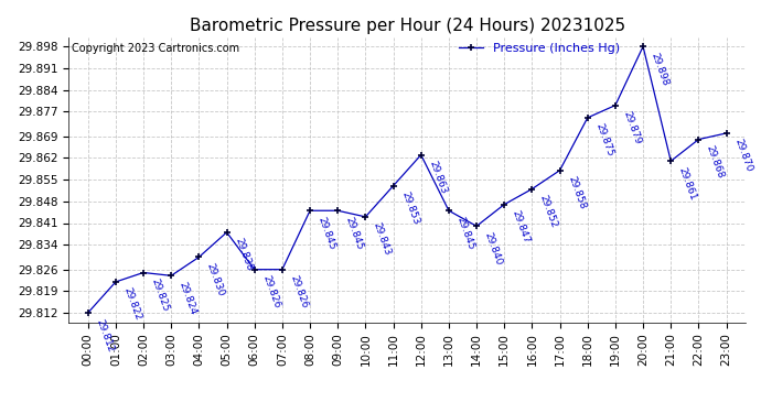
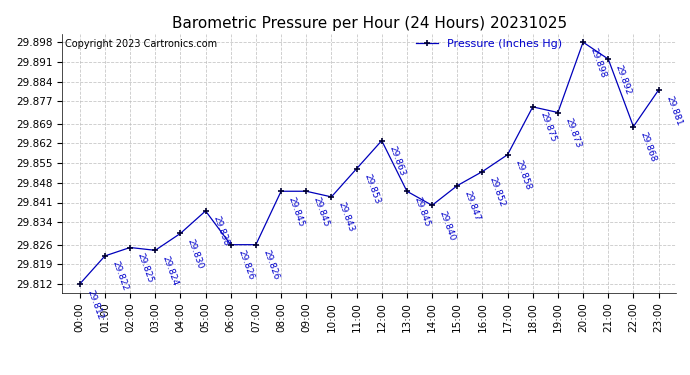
19:00: 29.879 -> 29.873
21:00: 29.861 -> 29.892
23:00: 29.870 -> 29.881
